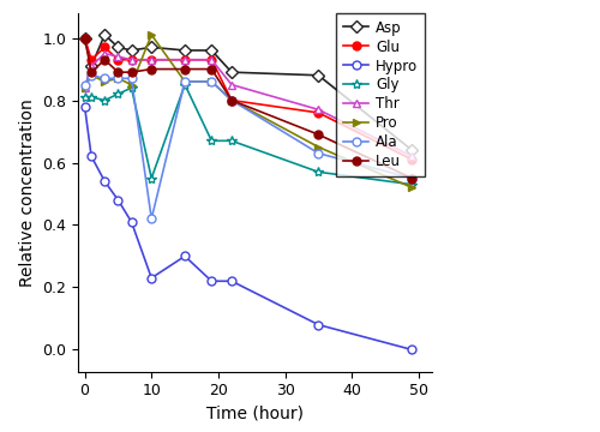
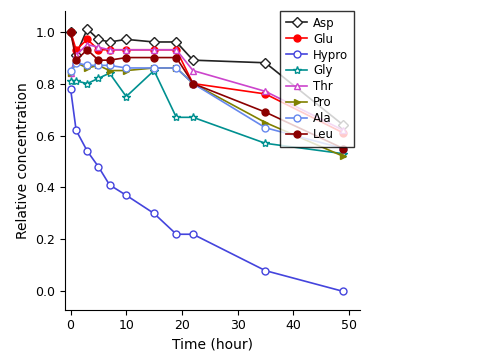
Hypro/10: 0.23 -> 0.37
Gly/10: 0.55 -> 0.75
Pro/10: 1.01 -> 0.85
Ala/10: 0.42 -> 0.86
